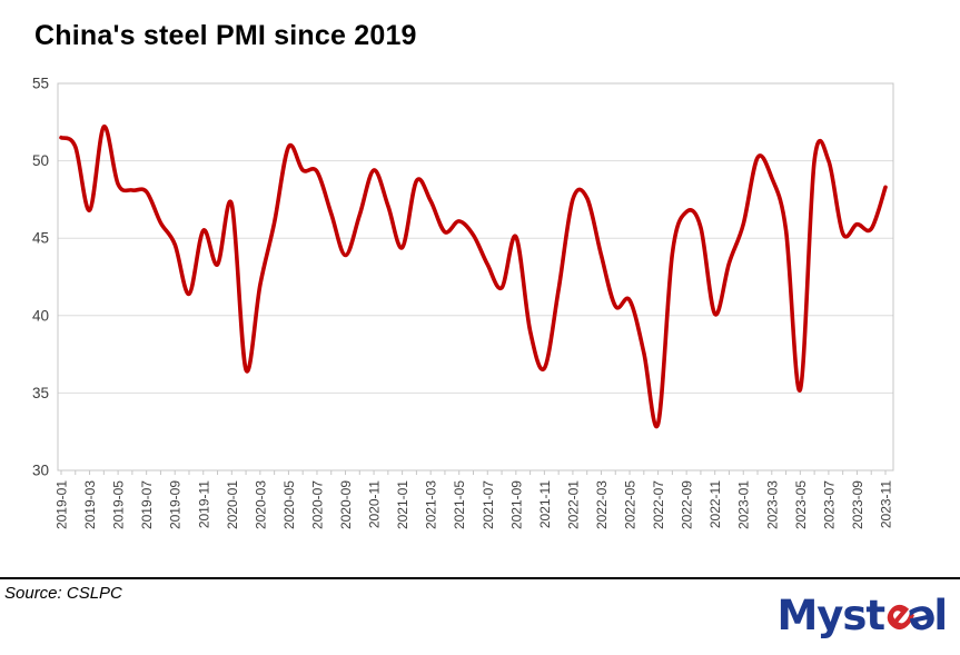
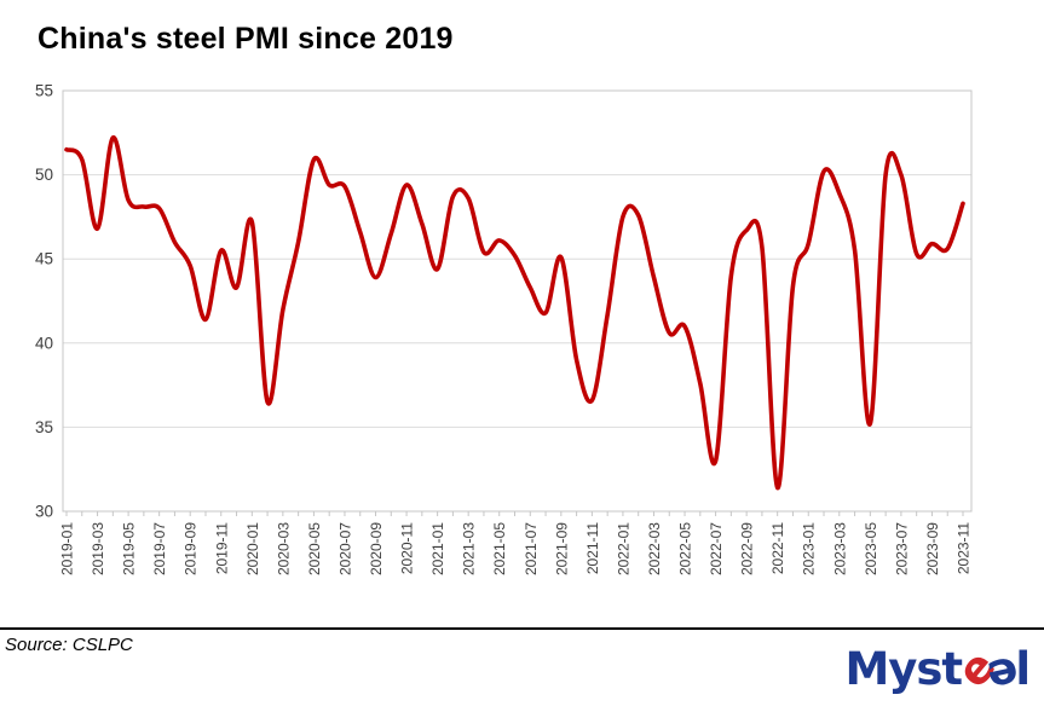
2021-03: 47.4 -> 48.6
2022-11: 40.1 -> 31.4
